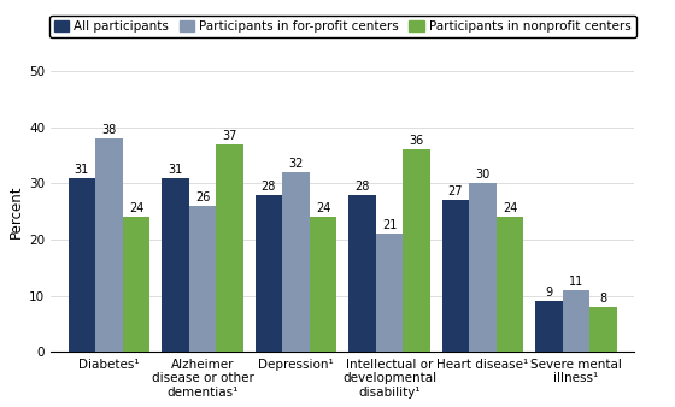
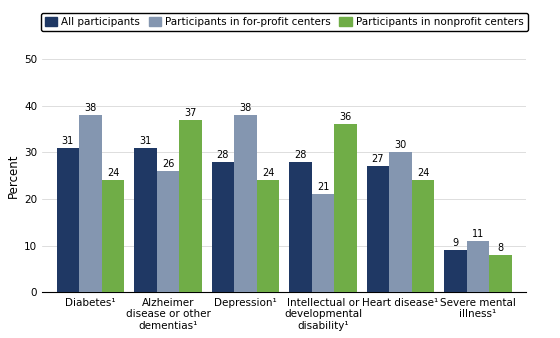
Participants in for-profit centers/Depression¹: 32 -> 38
